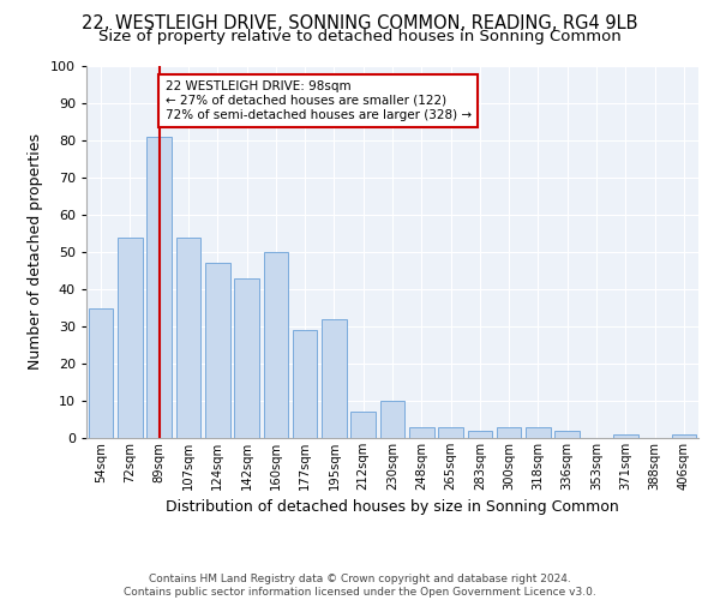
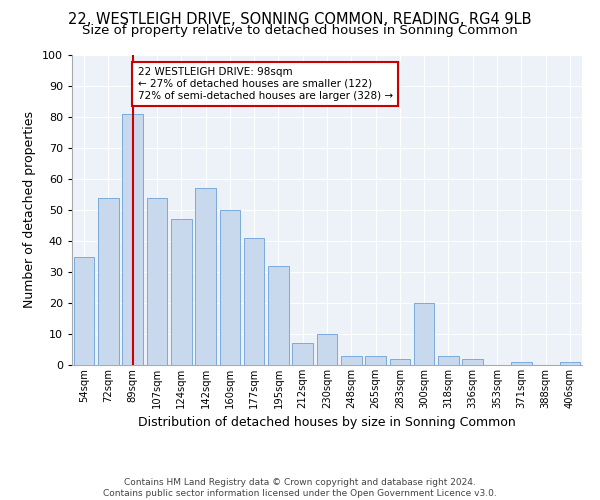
142sqm: 43 -> 57
177sqm: 29 -> 41
300sqm: 3 -> 20
